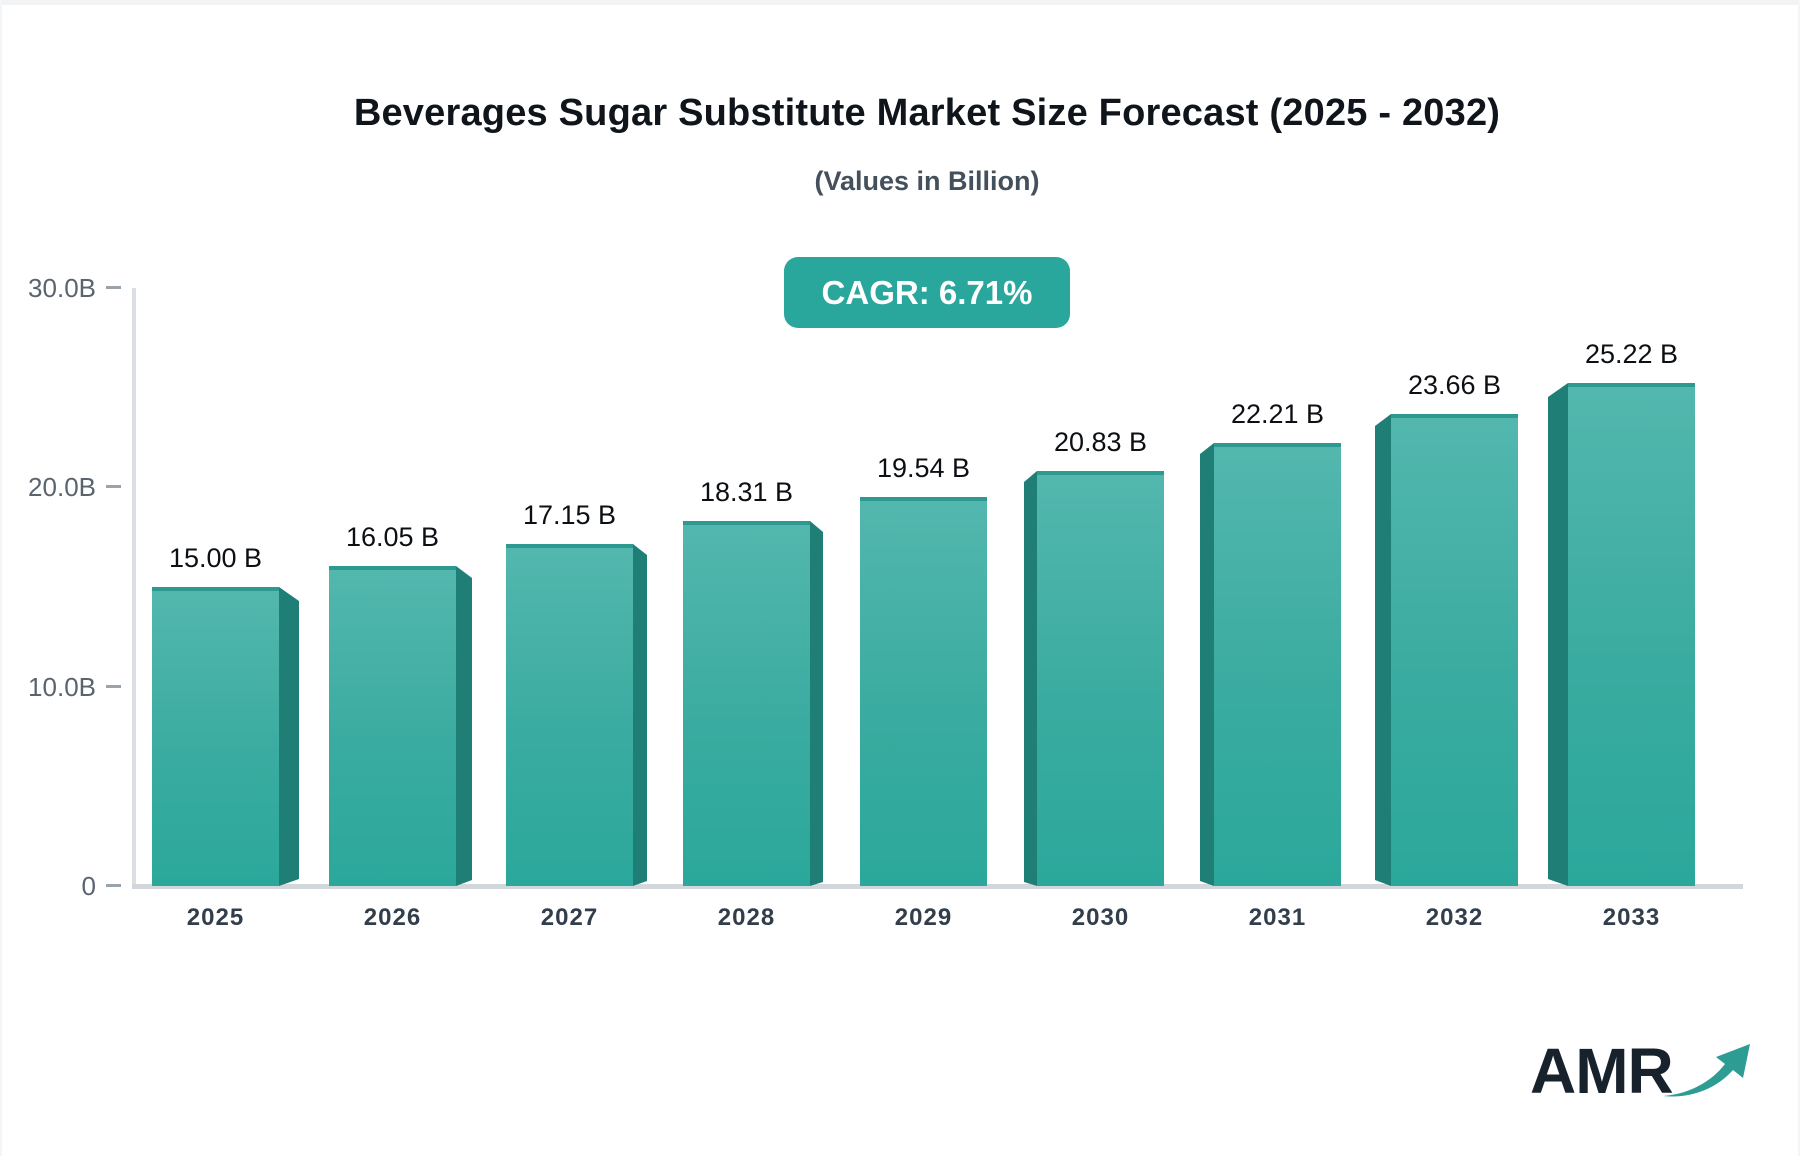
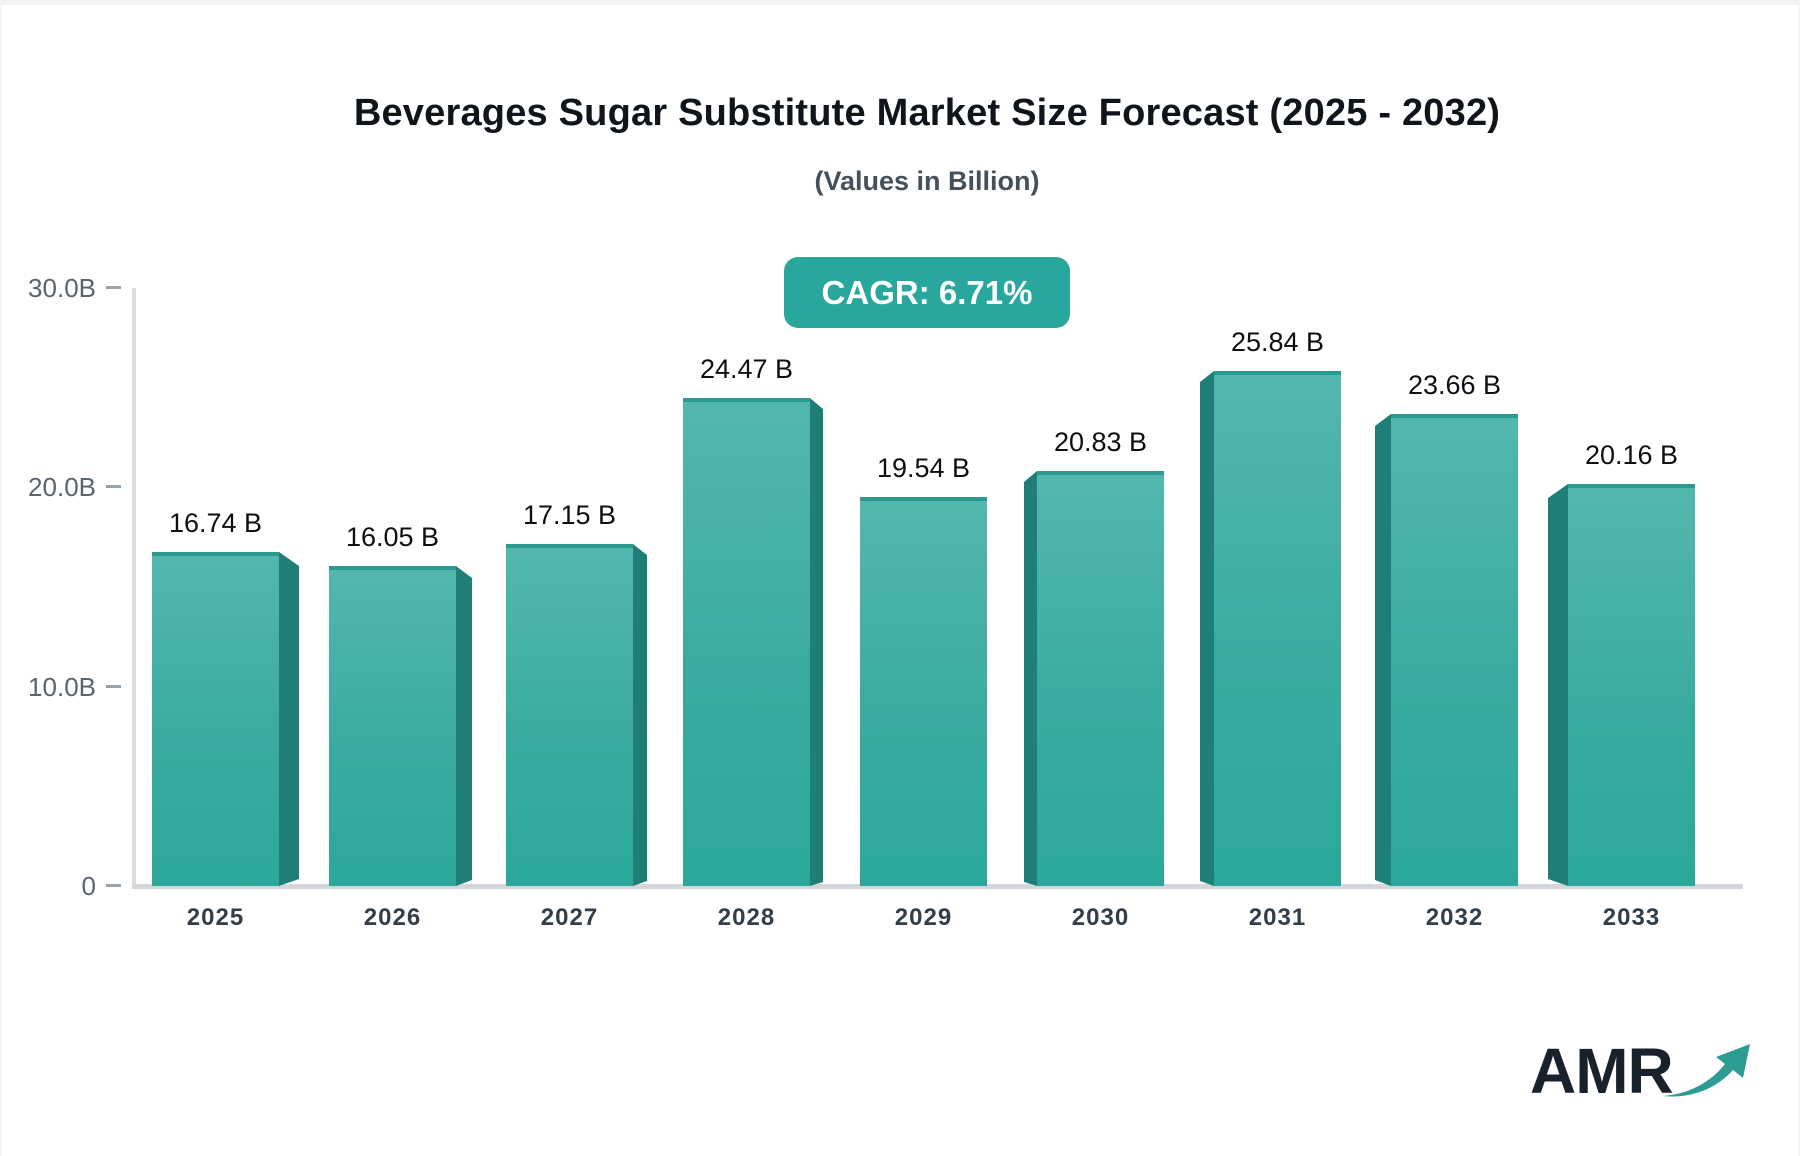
2025: 15.00 -> 16.74
2028: 18.31 -> 24.47
2031: 22.21 -> 25.84
2033: 25.22 -> 20.16
